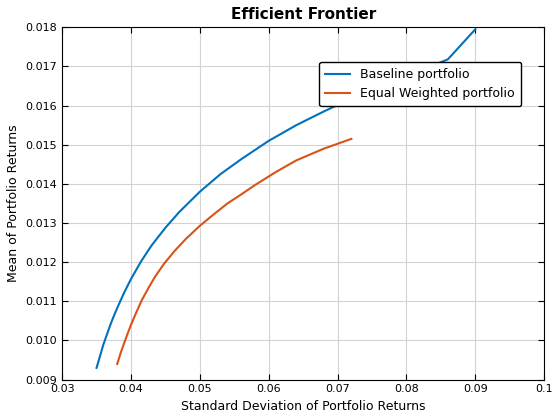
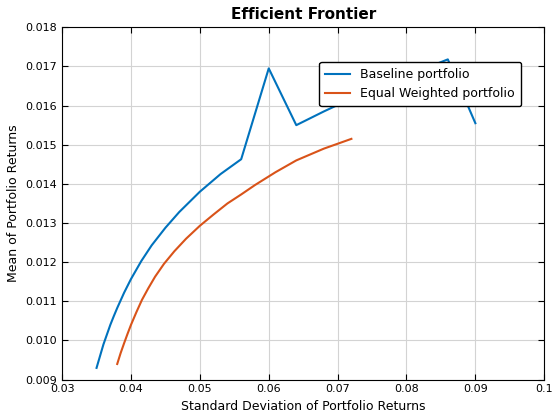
Baseline portfolio/0.06: 0.01510 -> 0.01695
Baseline portfolio/0.09: 0.01795 -> 0.01555
